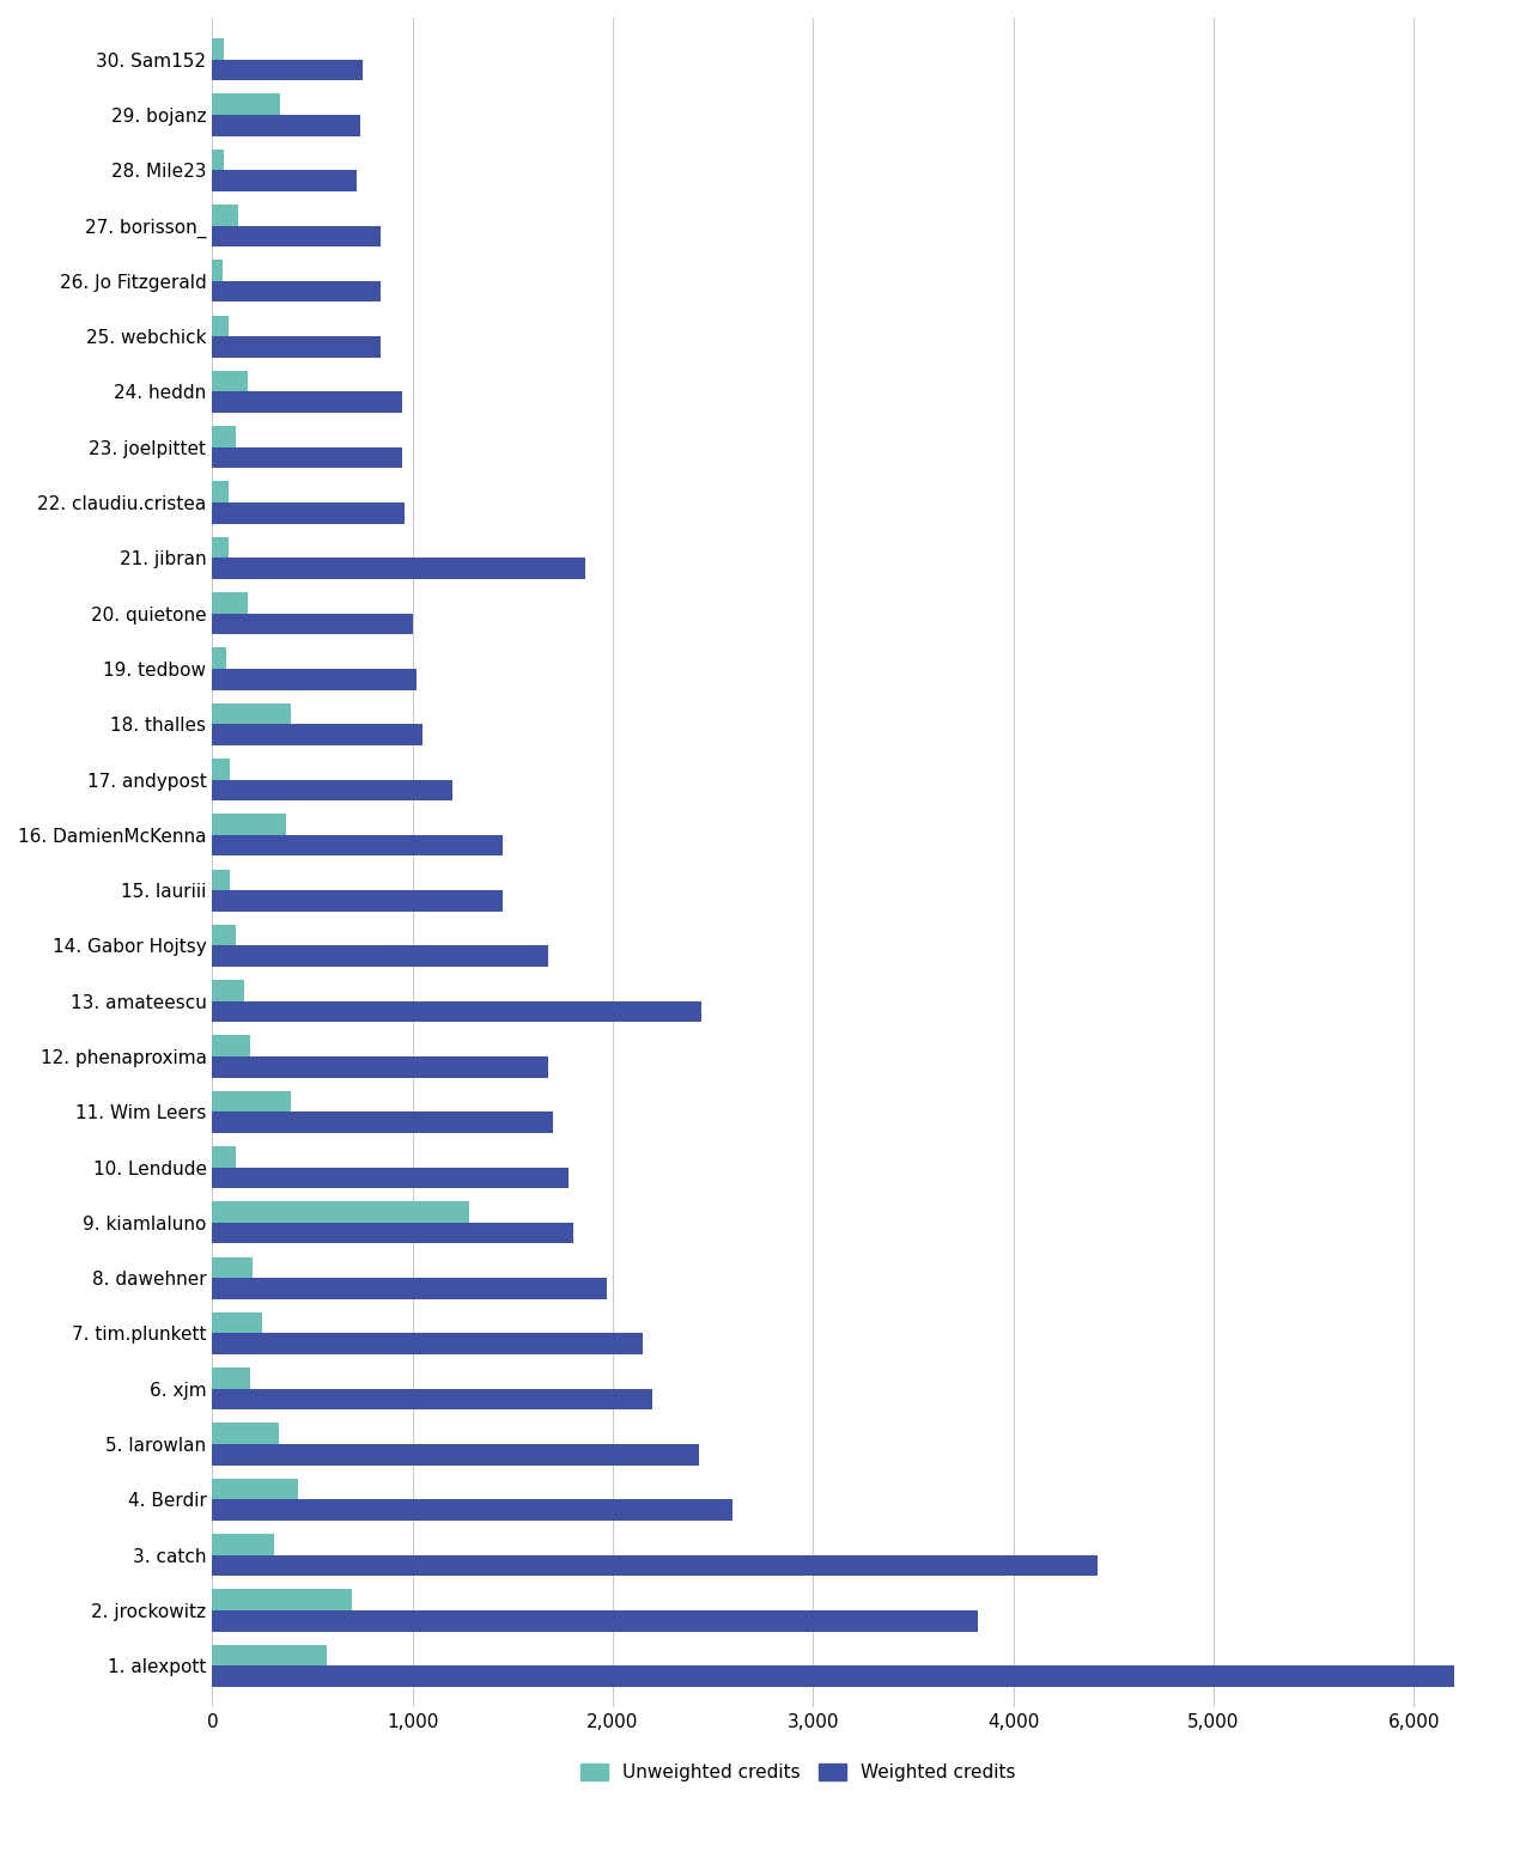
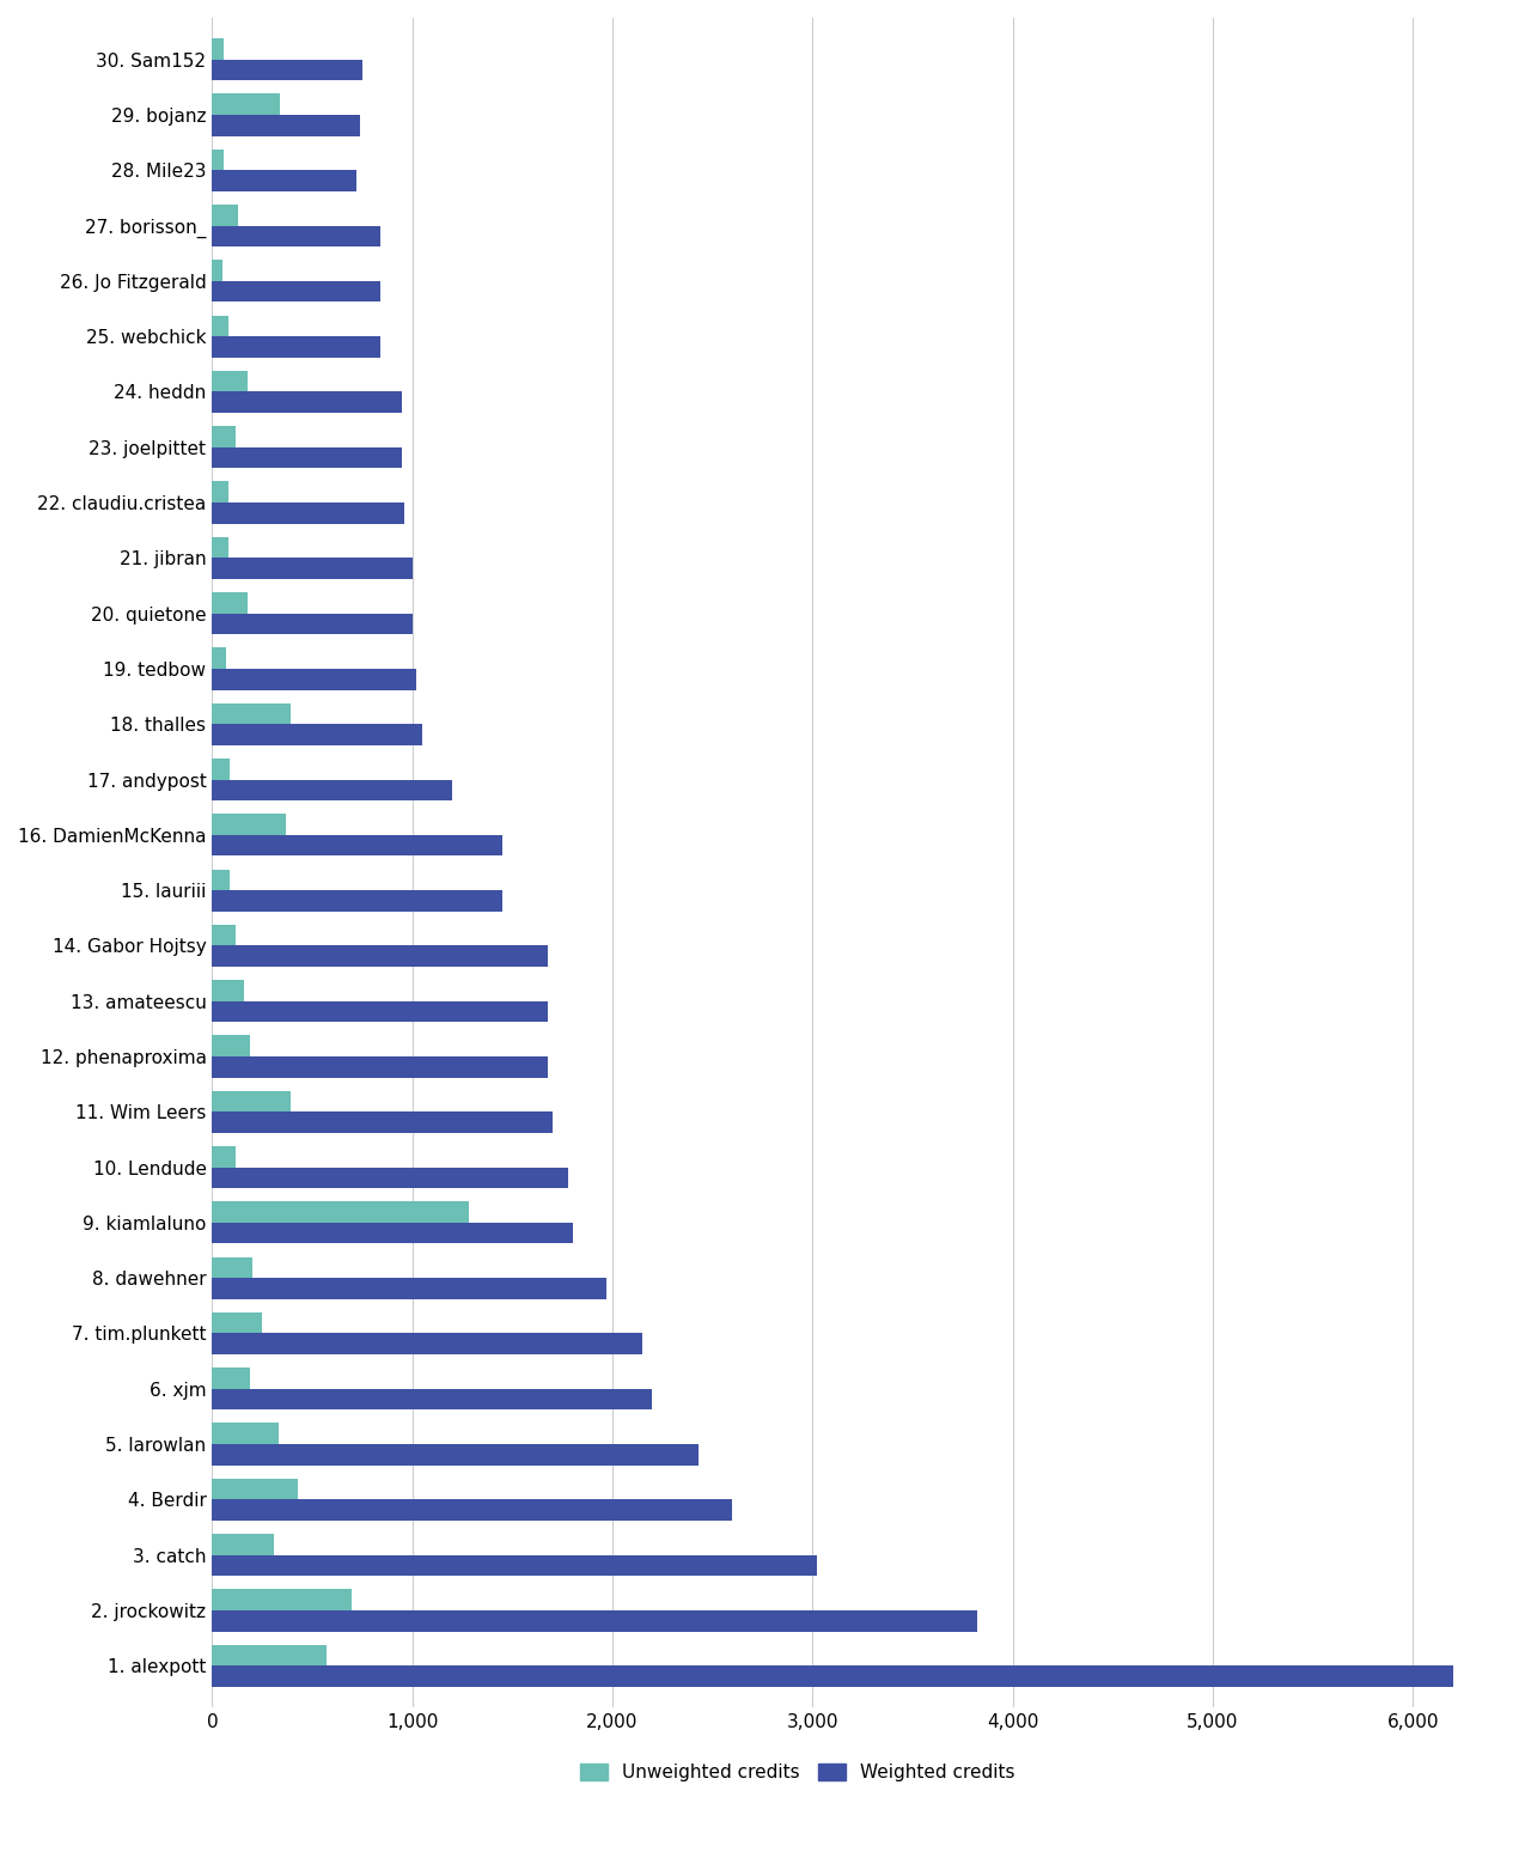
Weighted credits/21. jibran: 1,860 -> 1,000
Weighted credits/13. amateescu: 2,440 -> 1,680
Weighted credits/3. catch: 4,420 -> 3,020
